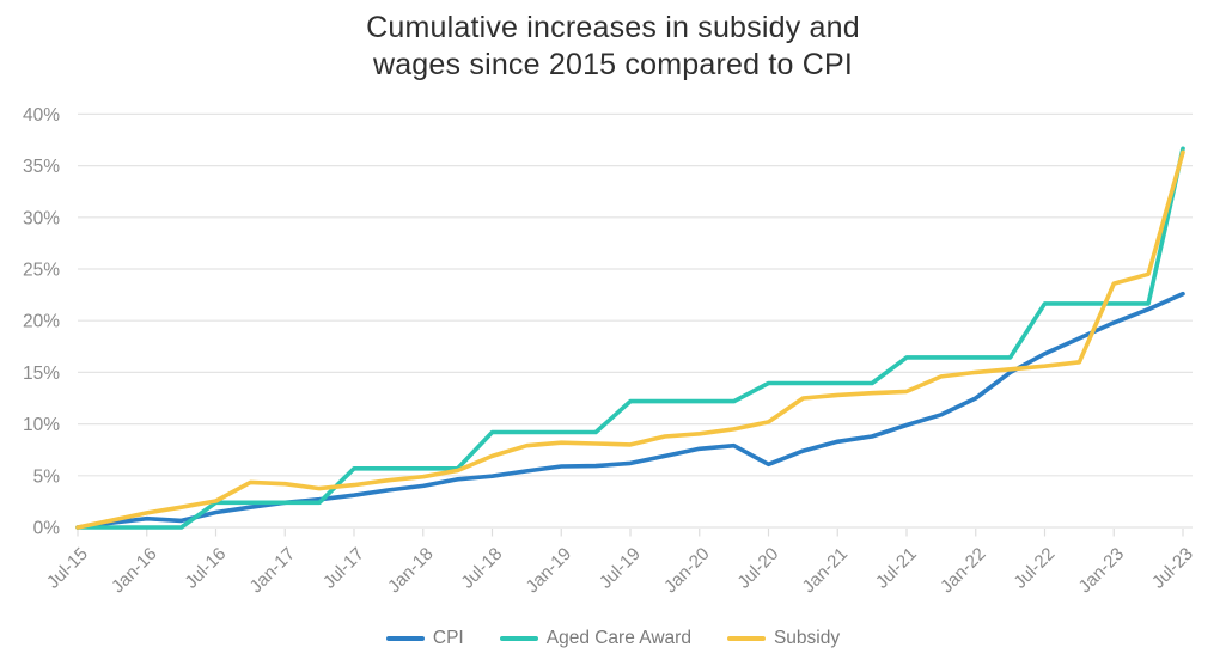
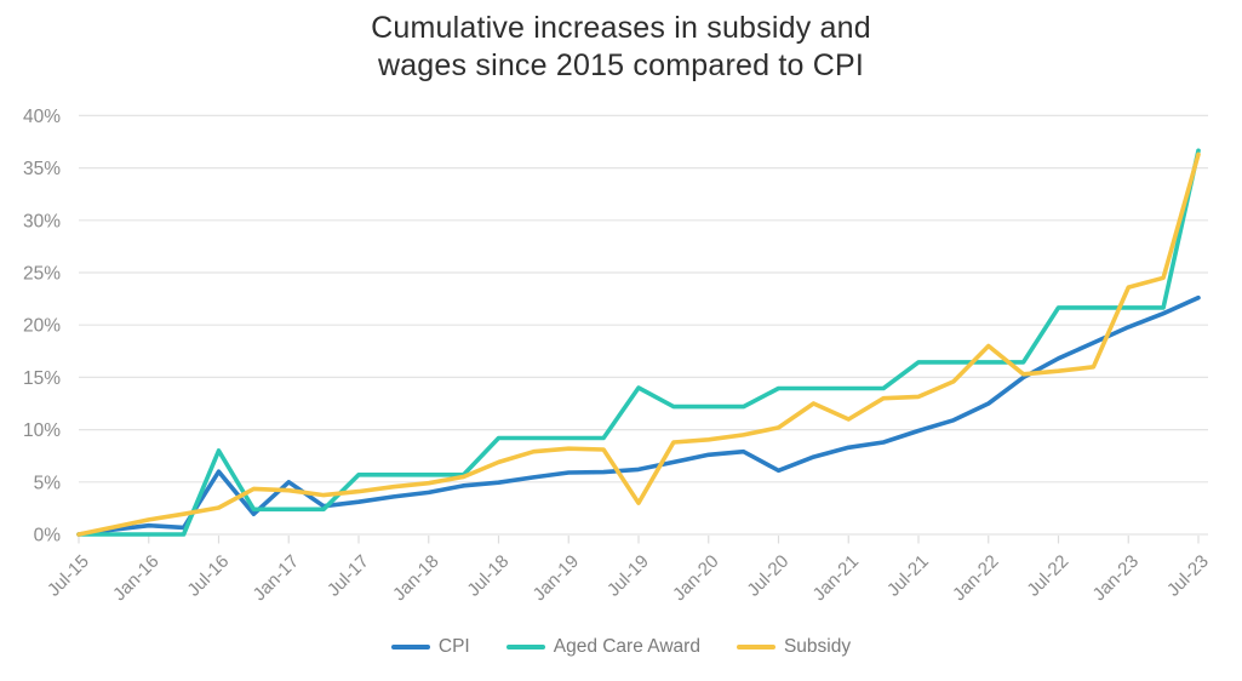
CPI/Jul-16: 1% -> 6%
Aged Care Award/Jul-16: 2% -> 8%
CPI/Jan-17: 2% -> 5%
Aged Care Award/Jul-19: 12% -> 14%
Subsidy/Jul-19: 8% -> 3%
Subsidy/Jan-21: 13% -> 11%
Subsidy/Jan-22: 15% -> 18%
